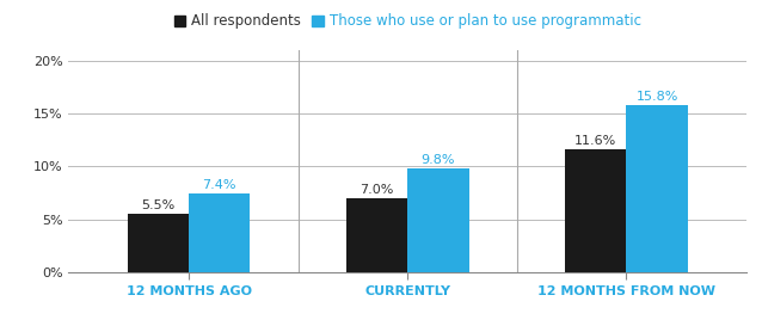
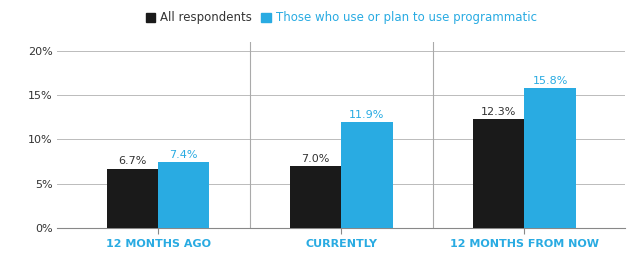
All respondents/12 MONTHS AGO: 5.5% -> 6.7%
Those who use or plan to use programmatic/CURRENTLY: 9.8% -> 11.9%
All respondents/12 MONTHS FROM NOW: 11.6% -> 12.3%
